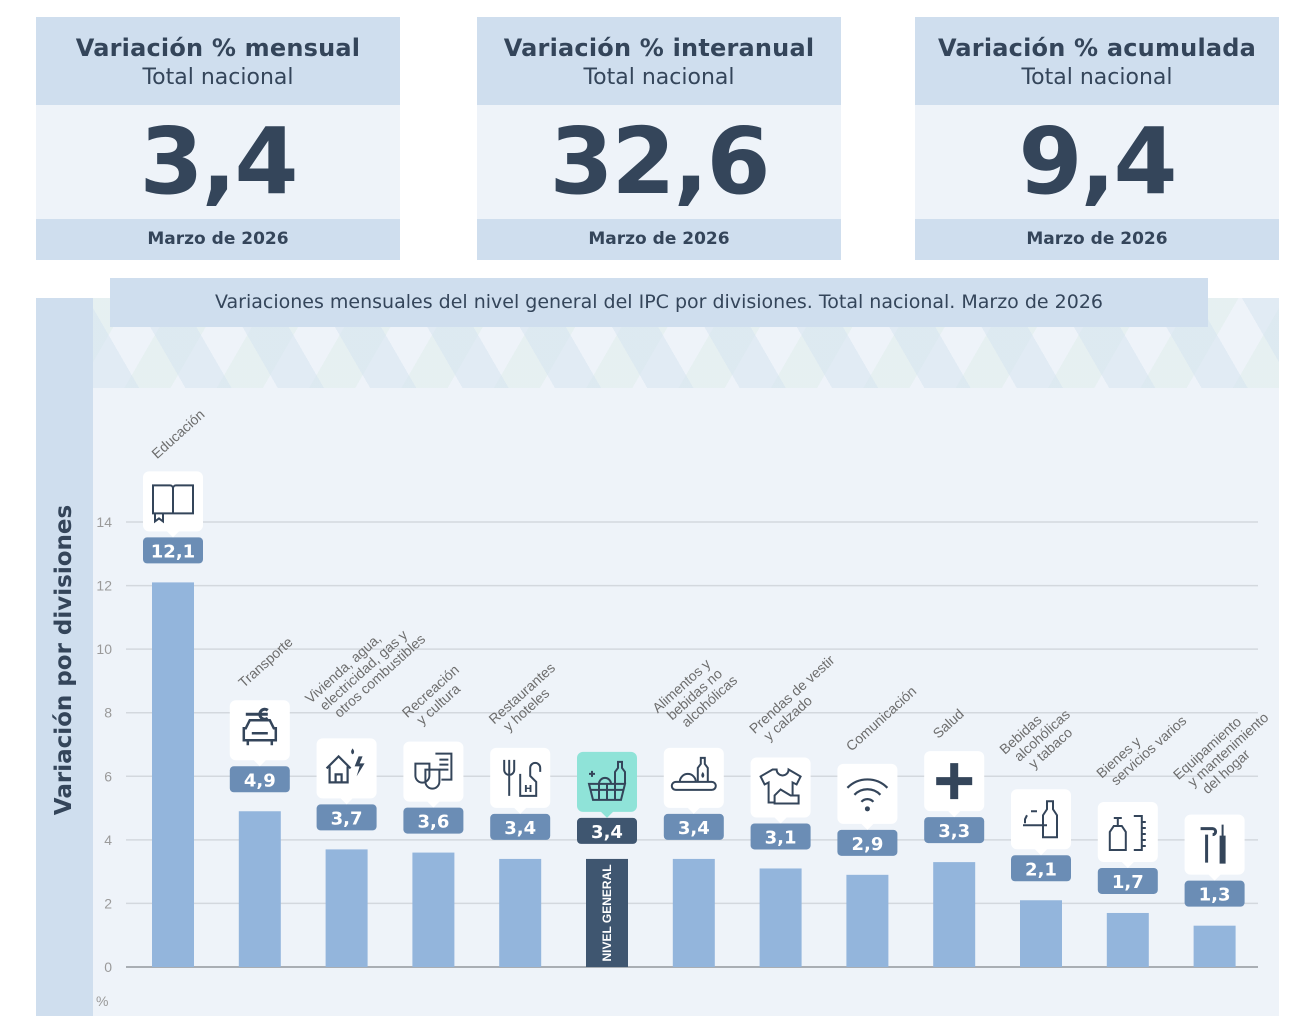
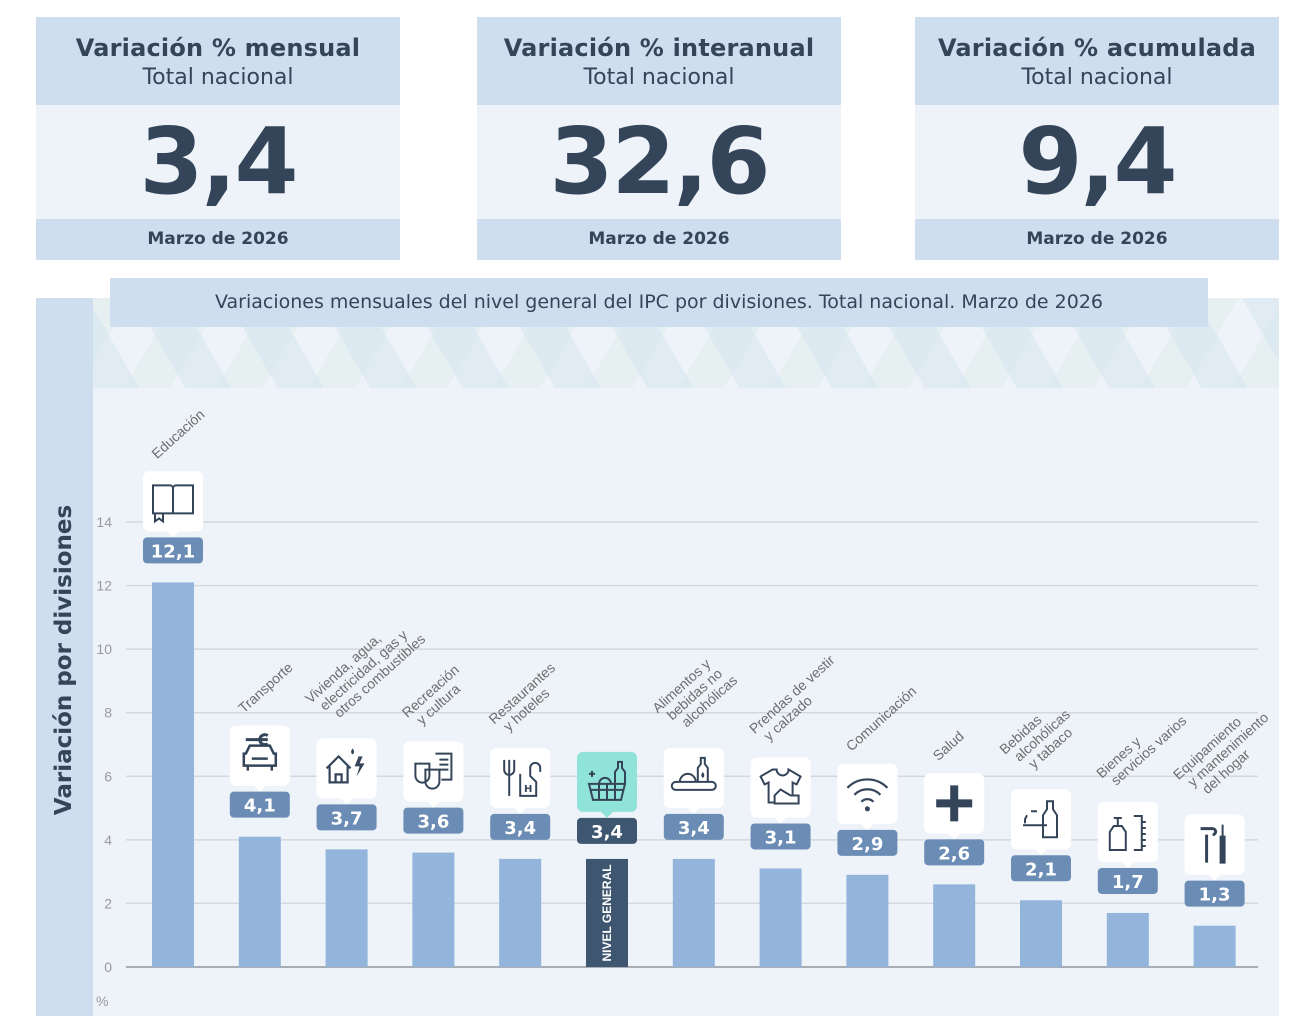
Transporte: 4,9 -> 4,1
Salud: 3,3 -> 2,6
